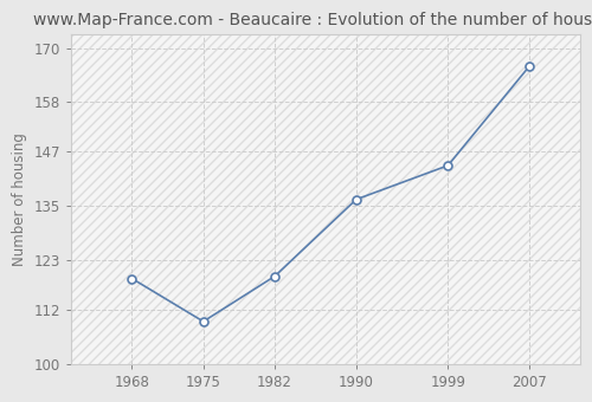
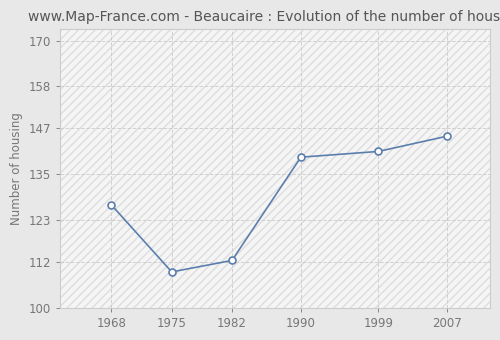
1968: 119.0 -> 127.0
1982: 119.5 -> 112.5
1990: 136.5 -> 139.5
1999: 144.0 -> 141.0
2007: 166.0 -> 145.0
